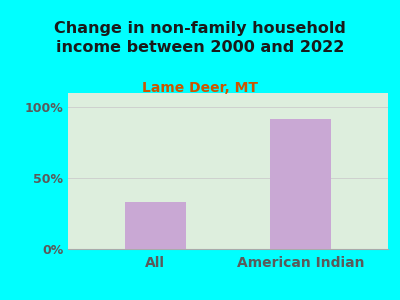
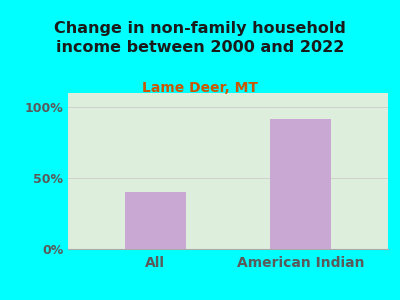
All: 33% -> 40%
